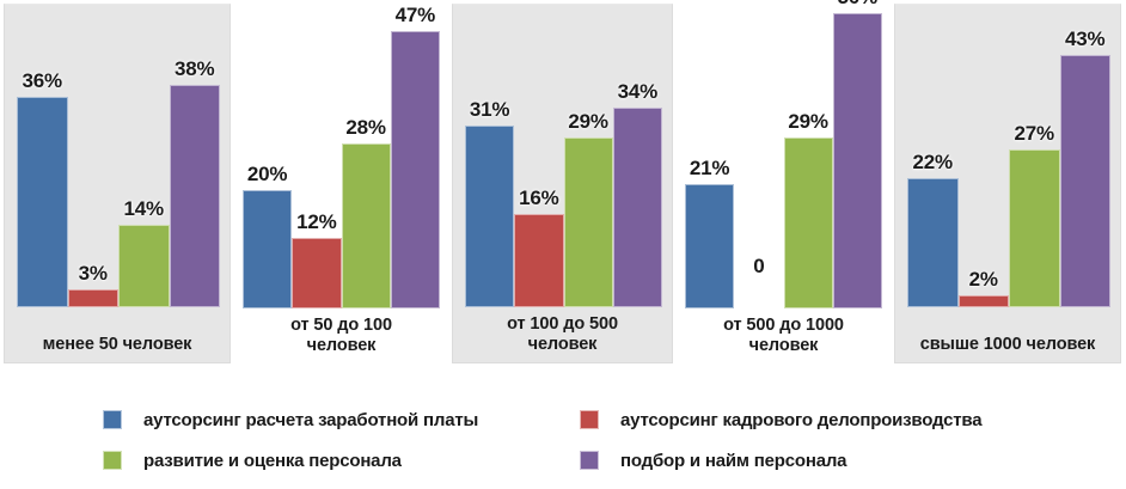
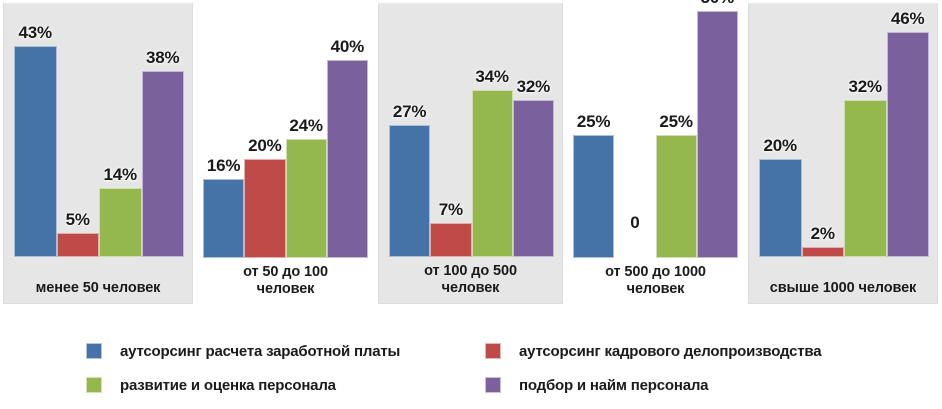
аутсорсинг расчета заработной платы/менее 50 человек: 36% -> 43%
аутсорсинг кадрового делопроизводства/менее 50 человек: 3% -> 5%
аутсорсинг расчета заработной платы/от 50 до 100 человек: 20% -> 16%
аутсорсинг кадрового делопроизводства/от 50 до 100 человек: 12% -> 20%
развитие и оценка персонала/от 50 до 100 человек: 28% -> 24%
подбор и найм персонала/от 50 до 100 человек: 47% -> 40%
аутсорсинг расчета заработной платы/от 100 до 500 человек: 31% -> 27%
аутсорсинг кадрового делопроизводства/от 100 до 500 человек: 16% -> 7%
развитие и оценка персонала/от 100 до 500 человек: 29% -> 34%
подбор и найм персонала/от 100 до 500 человек: 34% -> 32%
аутсорсинг расчета заработной платы/от 500 до 1000 человек: 21% -> 25%
развитие и оценка персонала/от 500 до 1000 человек: 29% -> 25%
аутсорсинг расчета заработной платы/свыше 1000 человек: 22% -> 20%
развитие и оценка персонала/свыше 1000 человек: 27% -> 32%
подбор и найм персонала/свыше 1000 человек: 43% -> 46%
